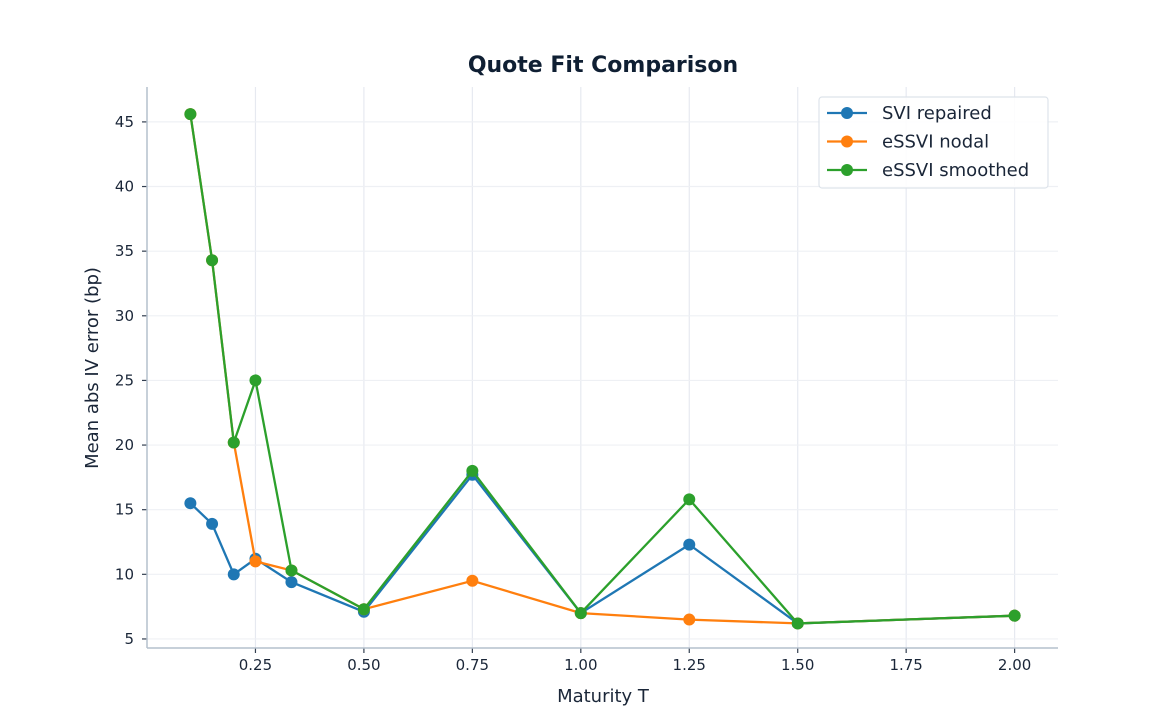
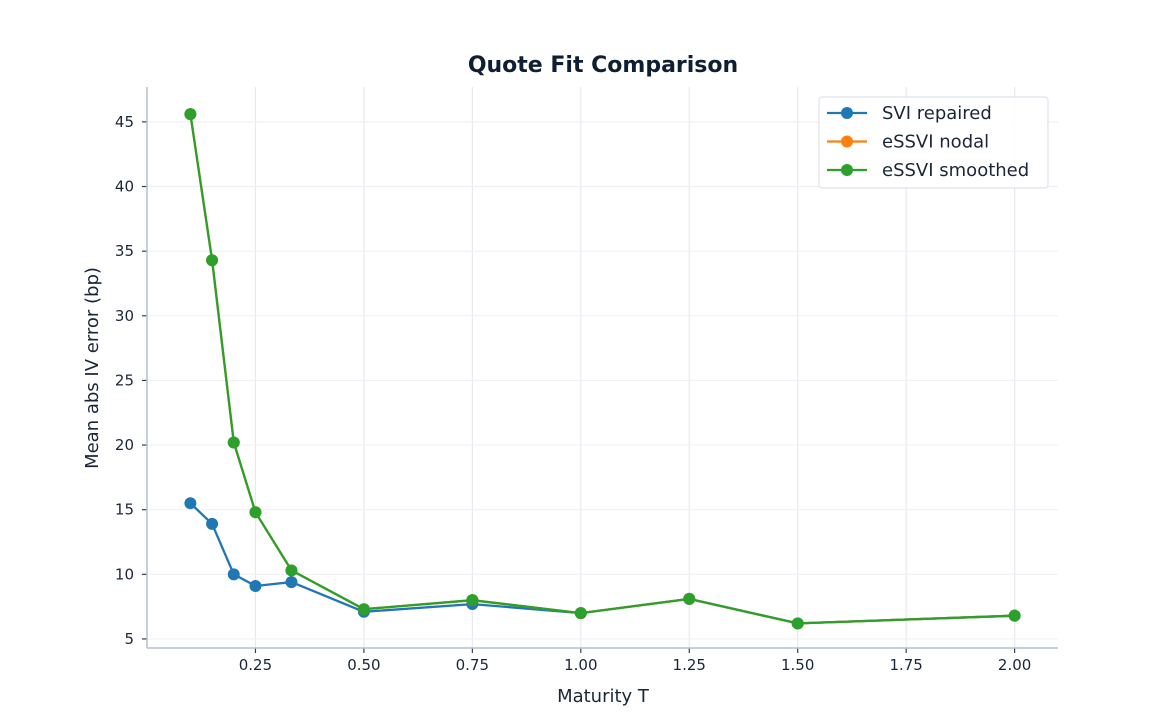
SVI repaired/0.25: 11.2 -> 9.1
eSSVI nodal/0.25: 11.0 -> 14.8
eSSVI smoothed/0.25: 25.0 -> 14.8
SVI repaired/0.75: 17.7 -> 7.7
eSSVI nodal/0.75: 9.5 -> 8.0
eSSVI smoothed/0.75: 18.0 -> 8.0
SVI repaired/1.25: 12.3 -> 8.1
eSSVI nodal/1.25: 6.5 -> 8.1
eSSVI smoothed/1.25: 15.8 -> 8.1
